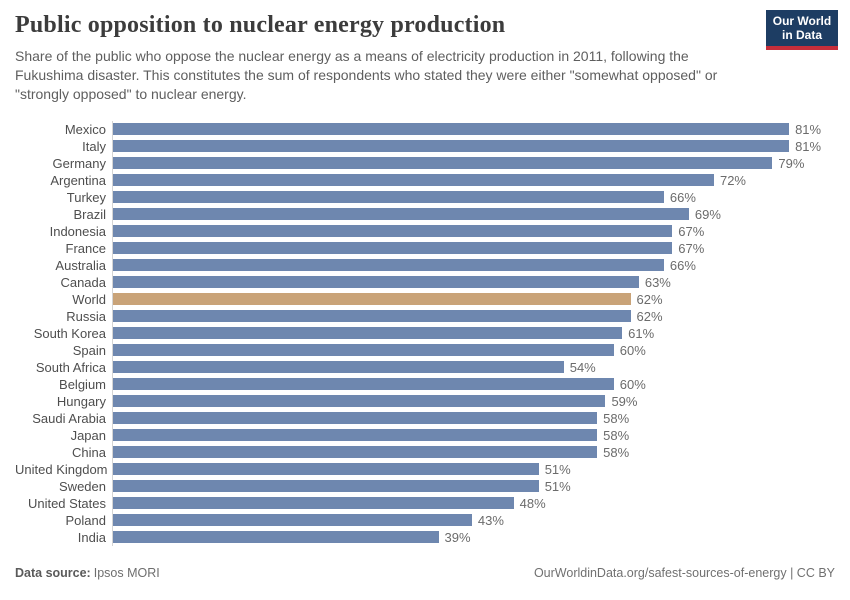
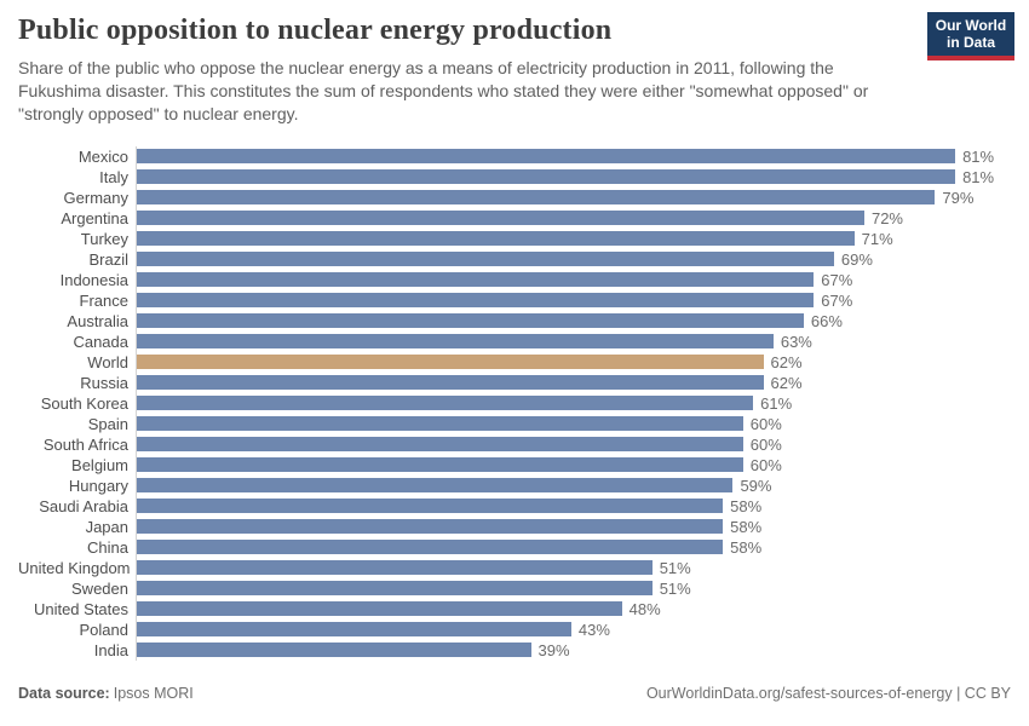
Turkey: 66% -> 71%
South Africa: 54% -> 60%
